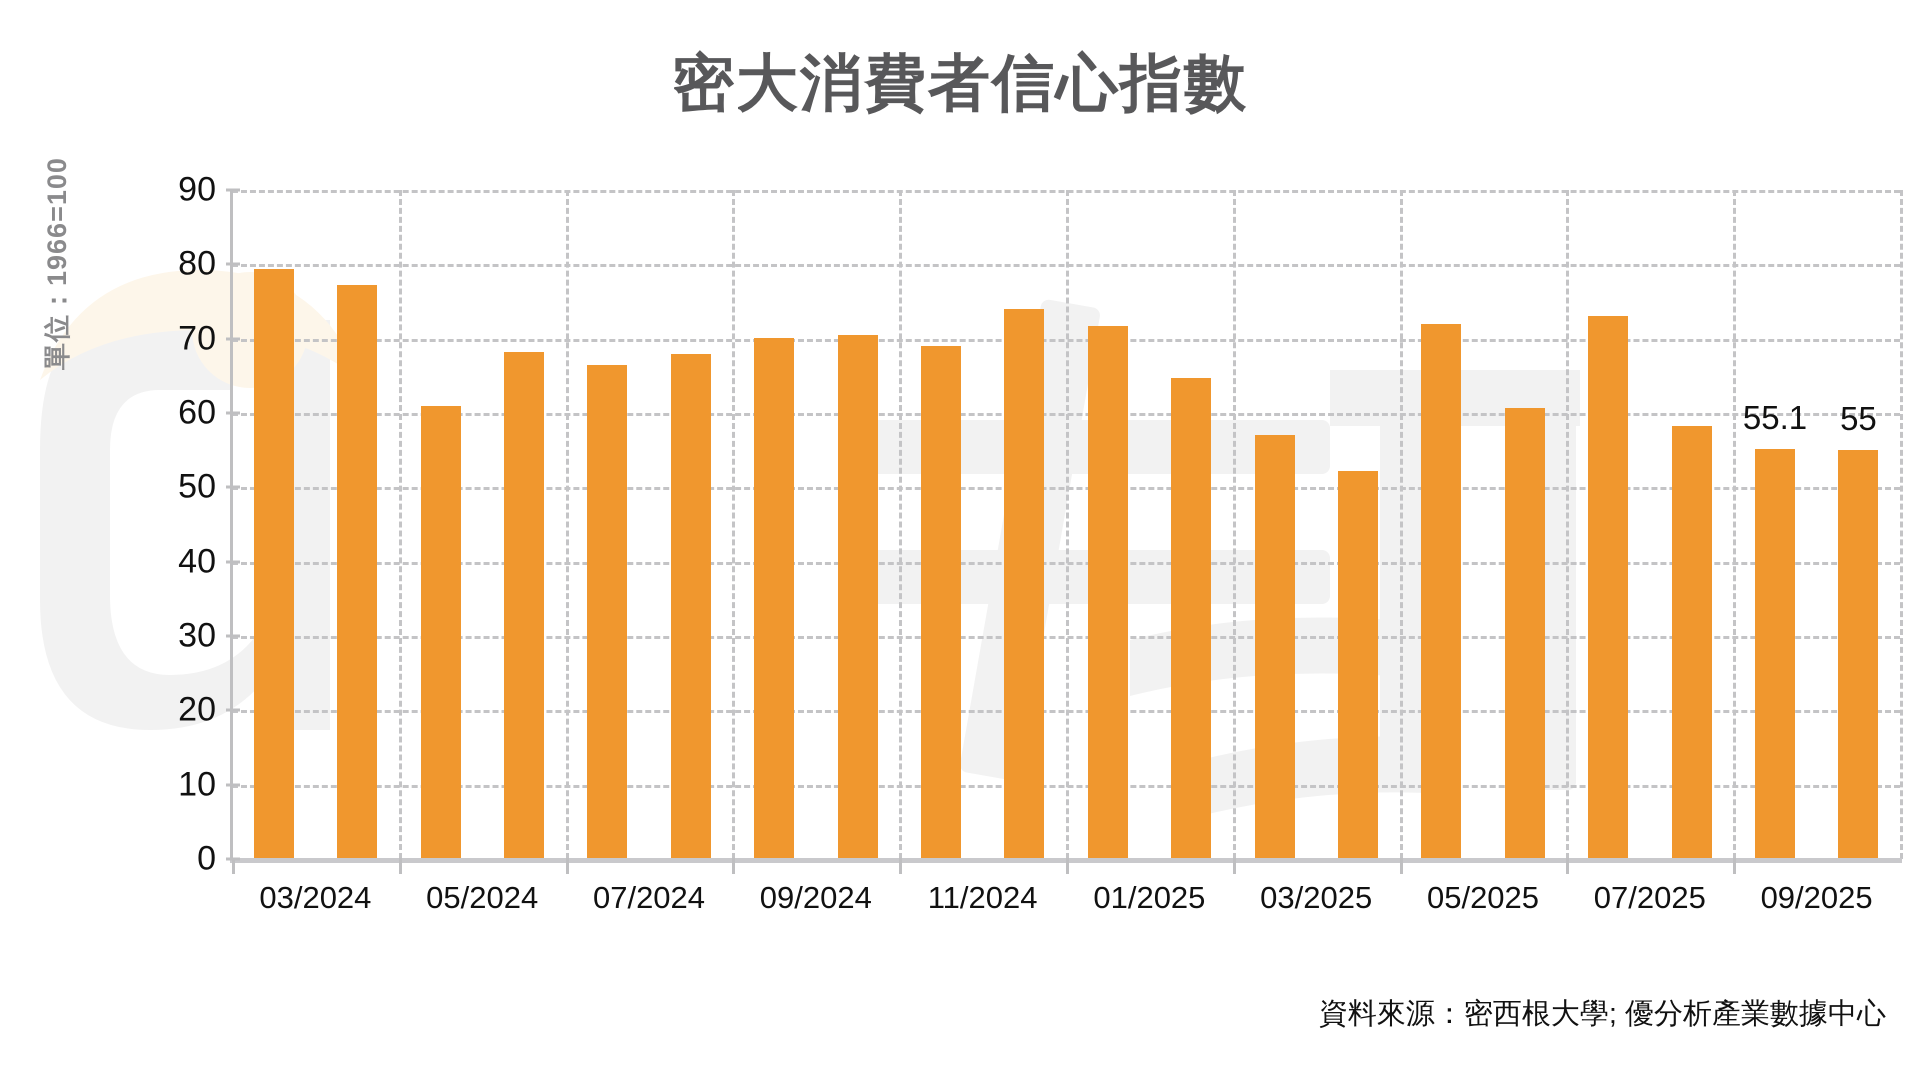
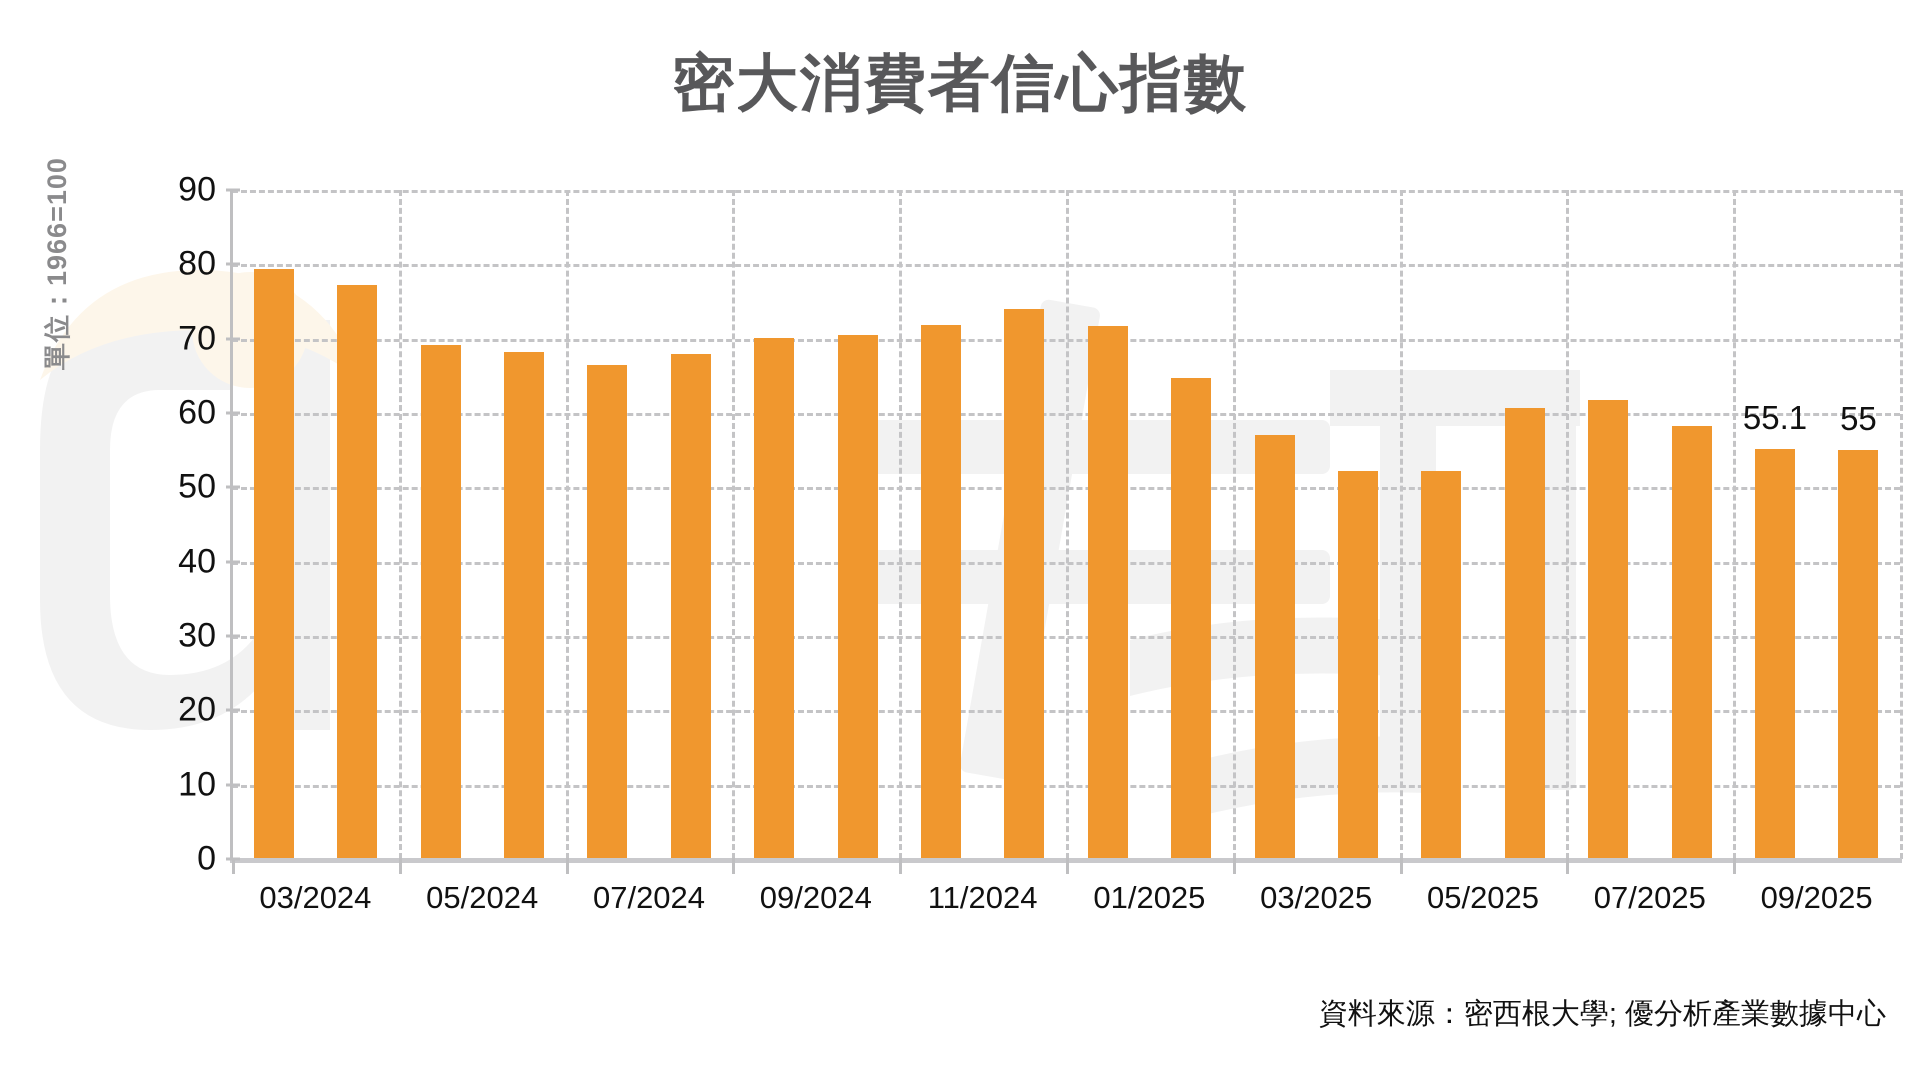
05/2024: 61 -> 69
11/2024: 69 -> 72
05/2025: 72 -> 52
07/2025: 73 -> 62
